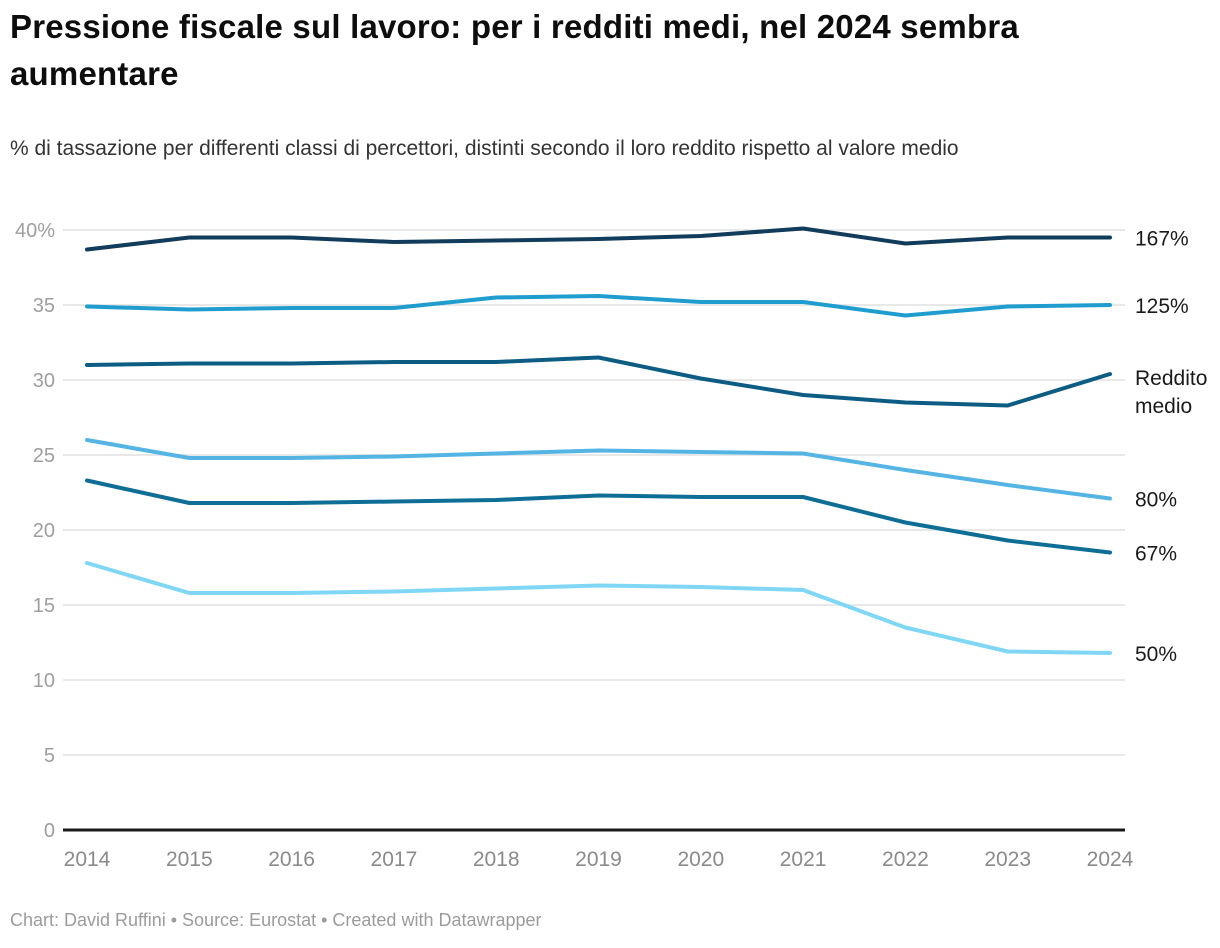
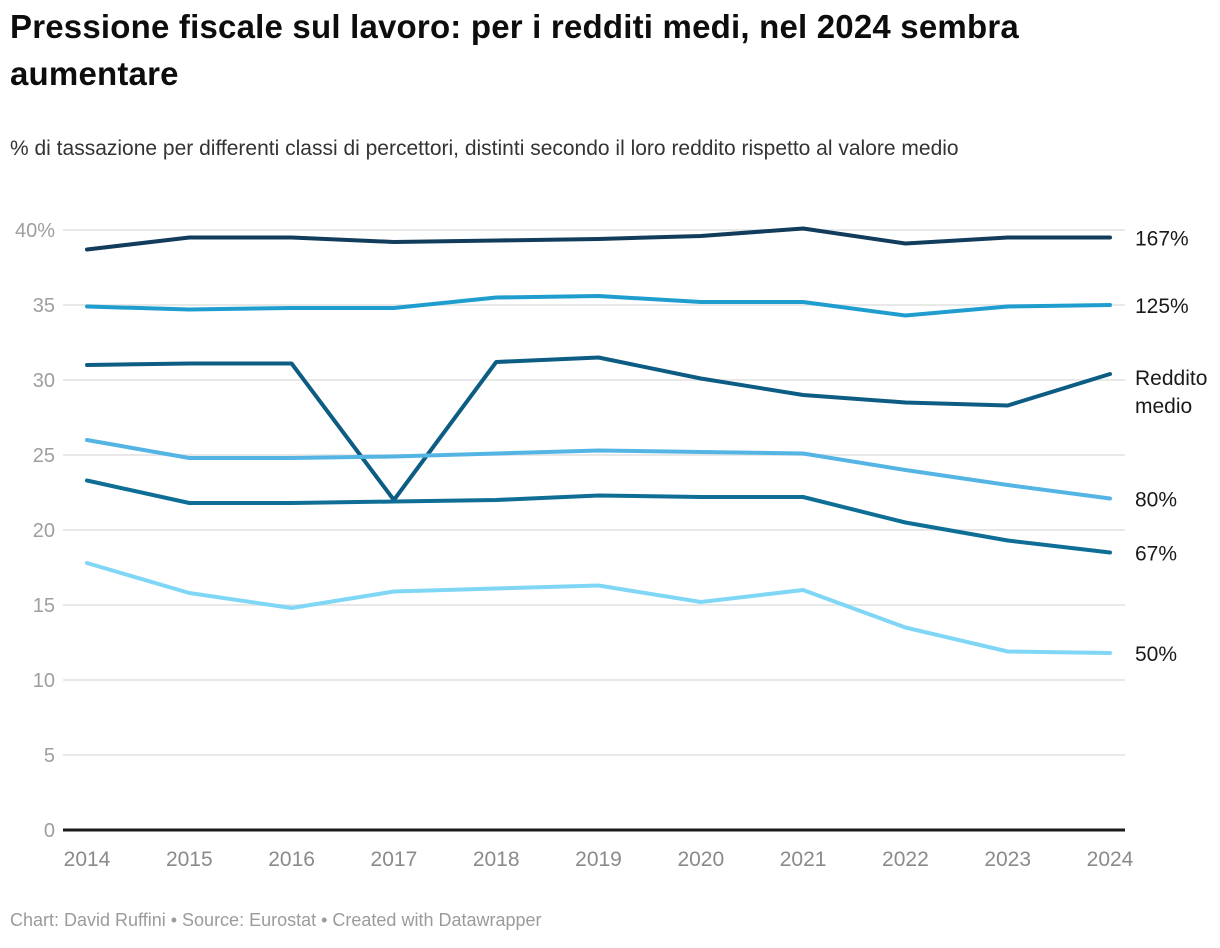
50%/2016: 15.8% -> 14.8%
Reddito medio/2017: 31.2% -> 22.0%
50%/2020: 16.2% -> 15.2%
